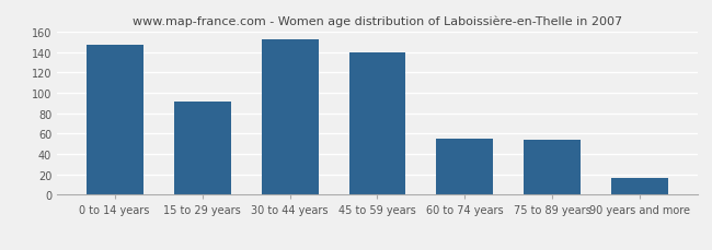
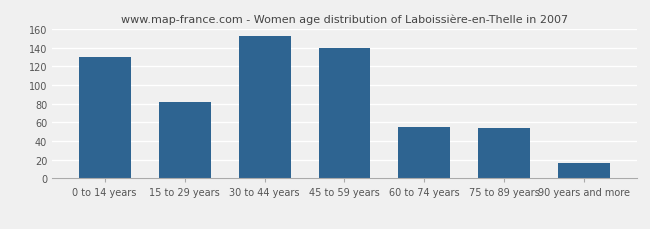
0 to 14 years: 147 -> 130
15 to 29 years: 91 -> 82
